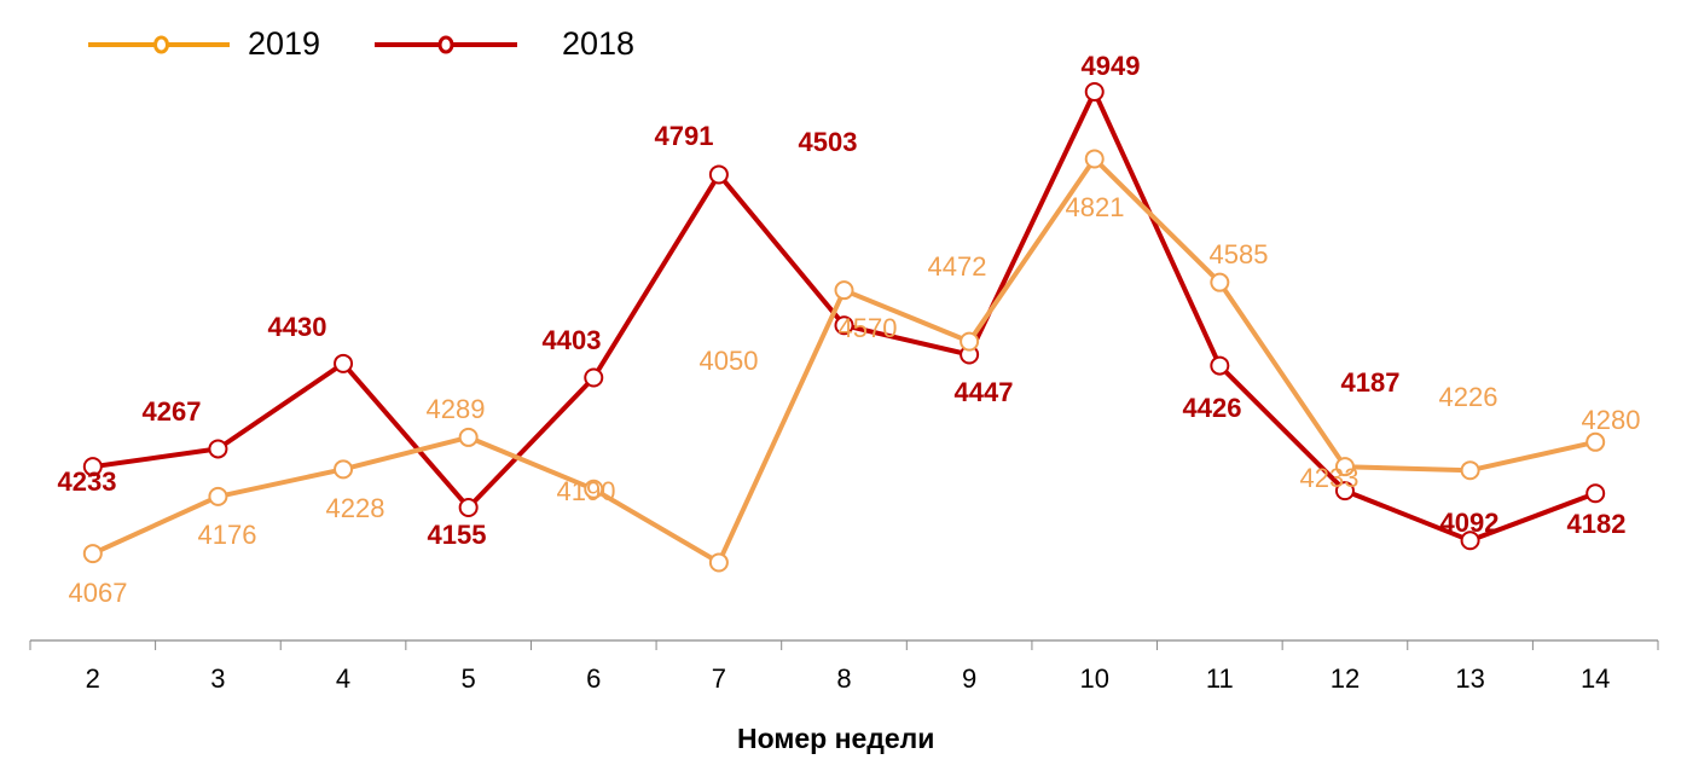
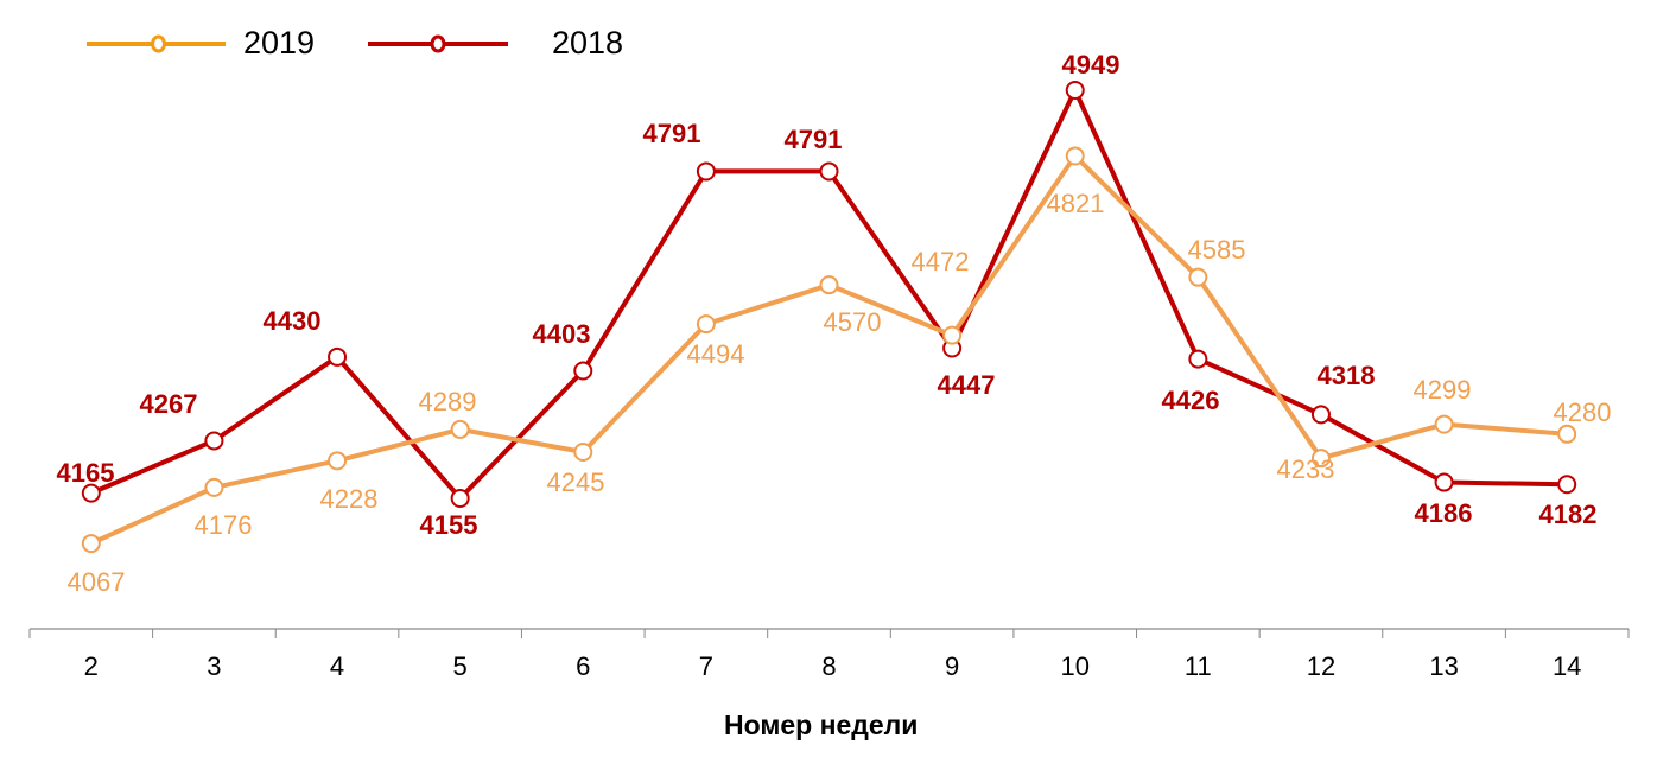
2018/2: 4233 -> 4165
2019/6: 4190 -> 4245
2019/7: 4050 -> 4494
2018/8: 4503 -> 4791
2018/12: 4187 -> 4318
2019/13: 4226 -> 4299
2018/13: 4092 -> 4186
